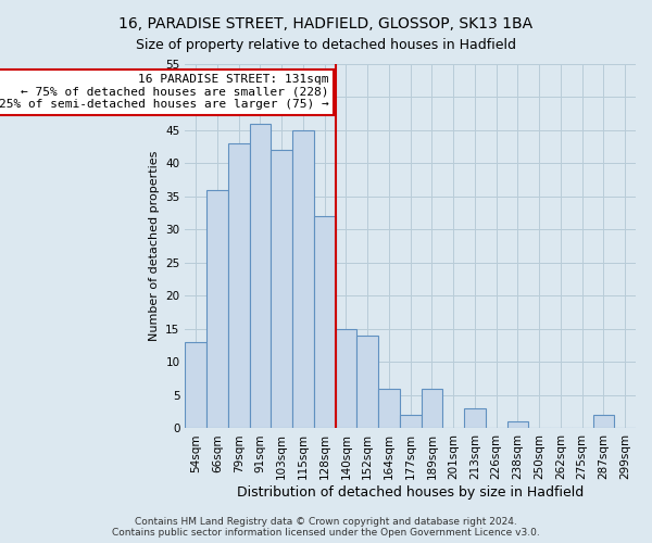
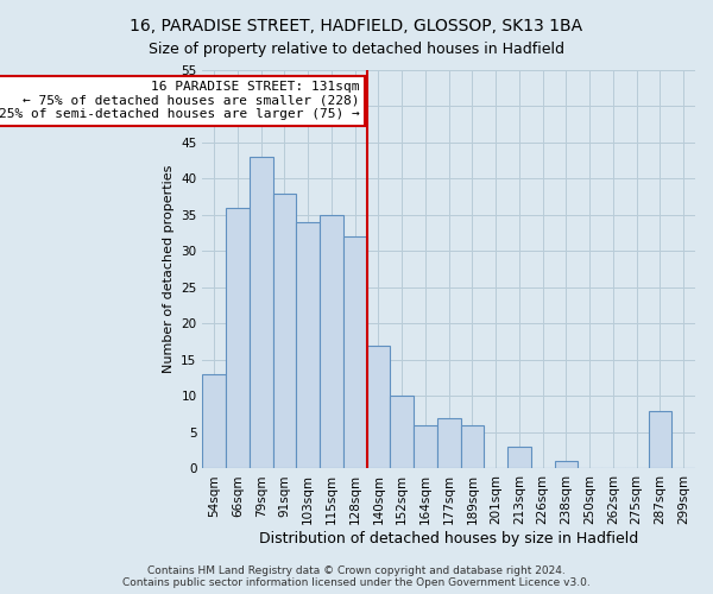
91sqm: 46 -> 38
103sqm: 42 -> 34
115sqm: 45 -> 35
140sqm: 15 -> 17
152sqm: 14 -> 10
177sqm: 2 -> 7
287sqm: 2 -> 8
